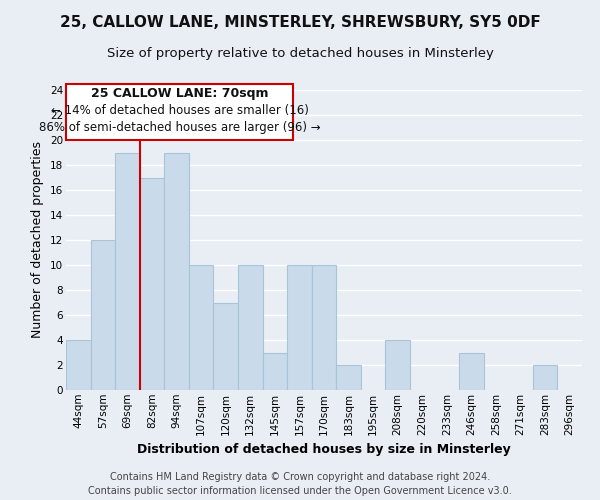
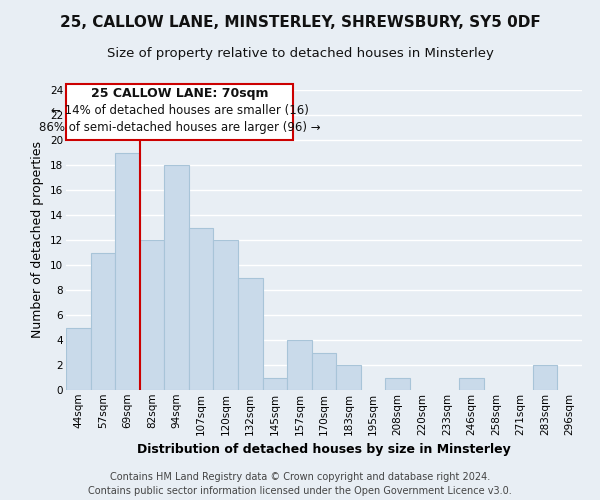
44sqm: 4 -> 5
57sqm: 12 -> 11
82sqm: 17 -> 12
94sqm: 19 -> 18
107sqm: 10 -> 13
120sqm: 7 -> 12
132sqm: 10 -> 9
145sqm: 3 -> 1
157sqm: 10 -> 4
170sqm: 10 -> 3
208sqm: 4 -> 1
246sqm: 3 -> 1
